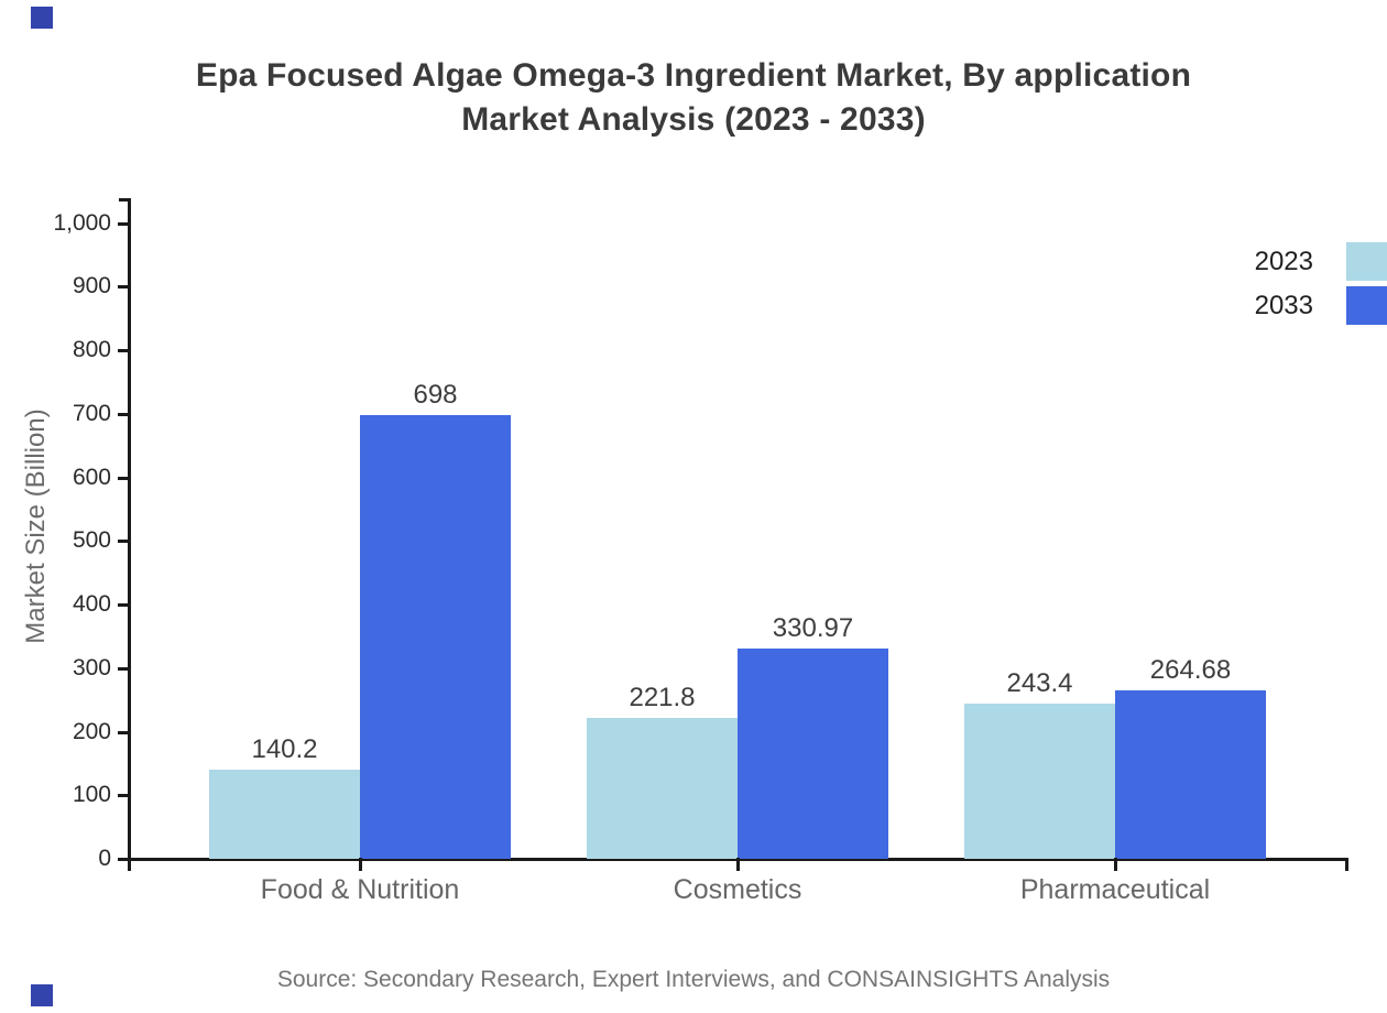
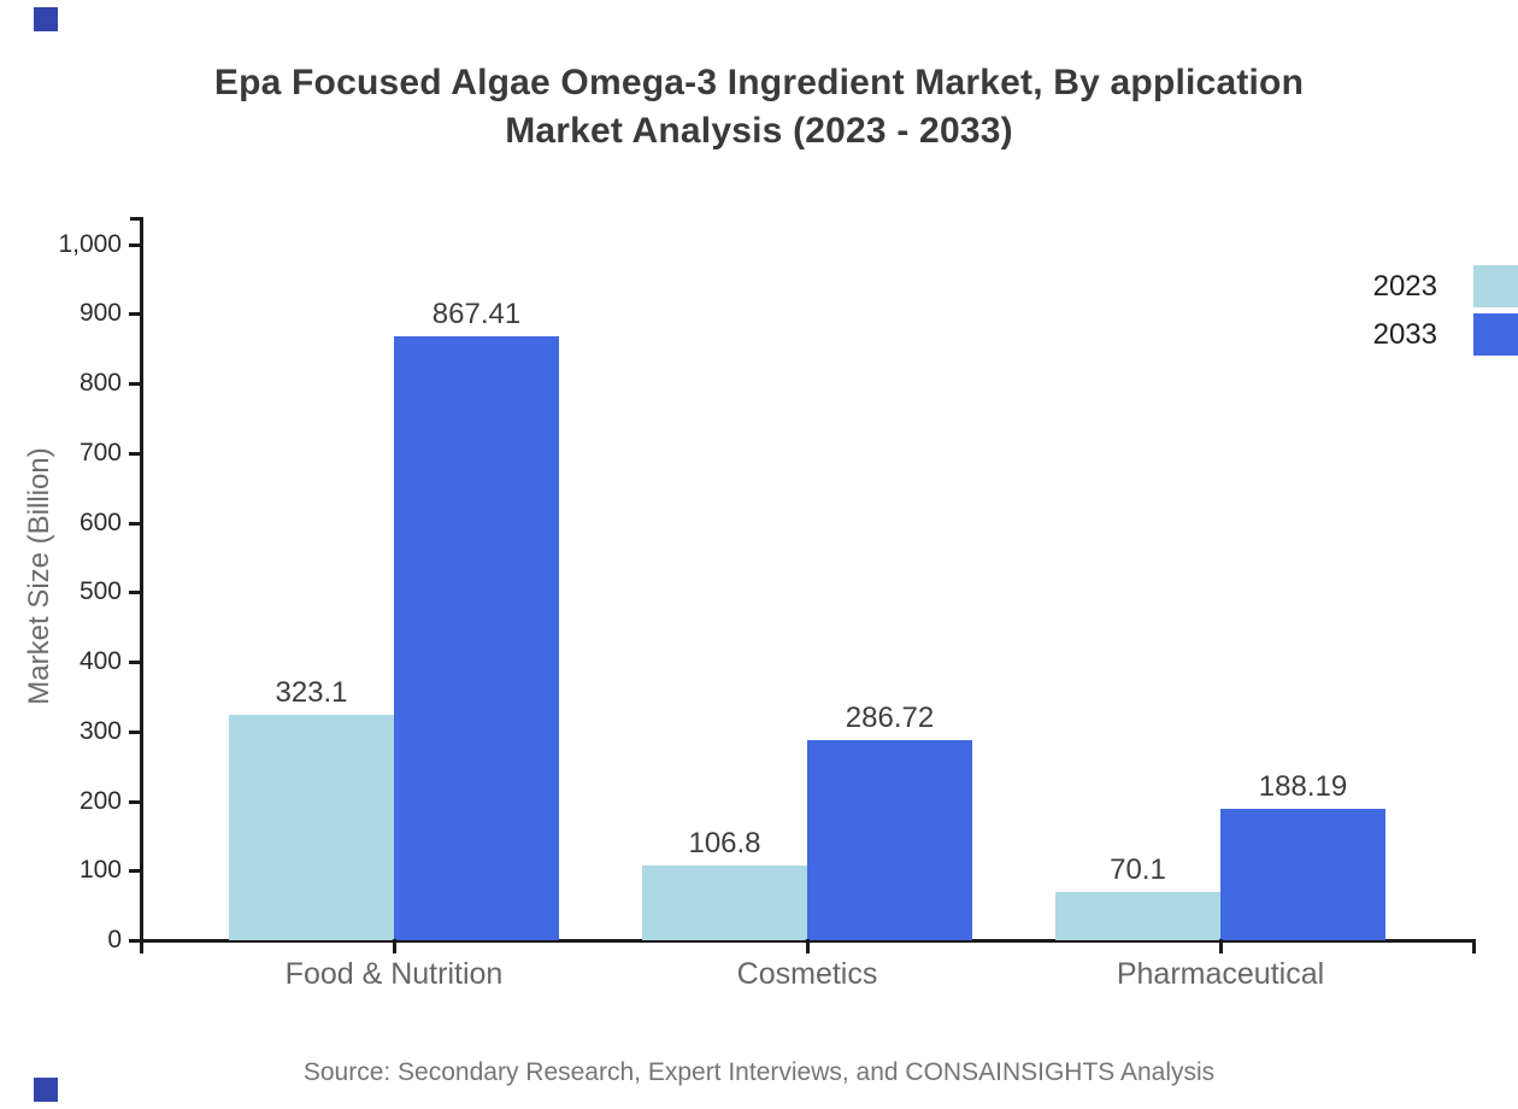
2023/Food & Nutrition: 140.2 -> 323.1
2033/Food & Nutrition: 698 -> 867.41
2023/Cosmetics: 221.8 -> 106.8
2033/Cosmetics: 330.97 -> 286.72
2023/Pharmaceutical: 243.4 -> 70.1
2033/Pharmaceutical: 264.68 -> 188.19
